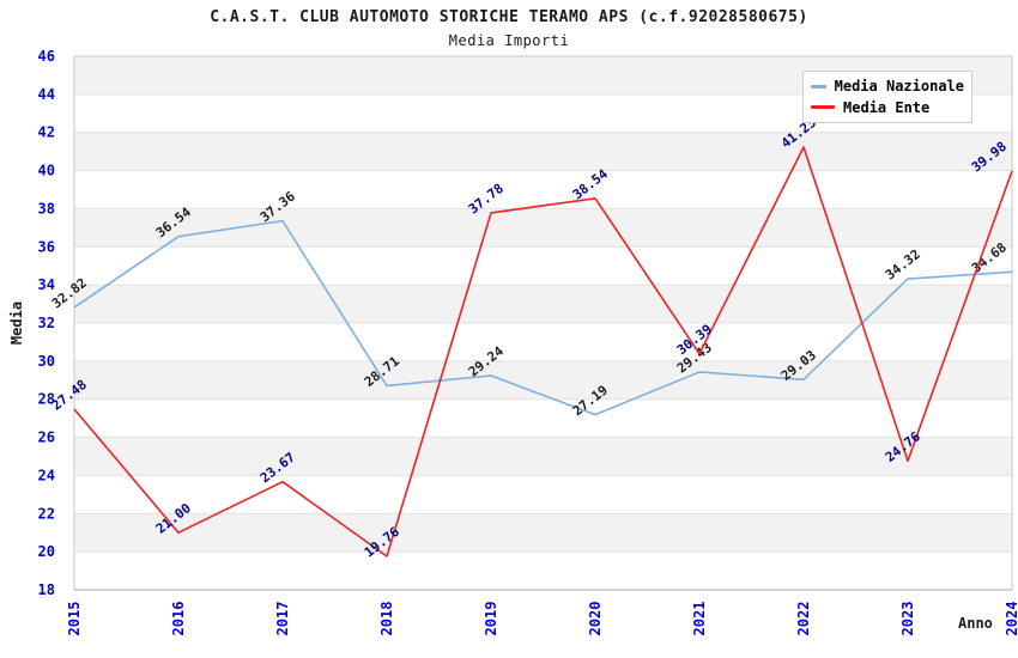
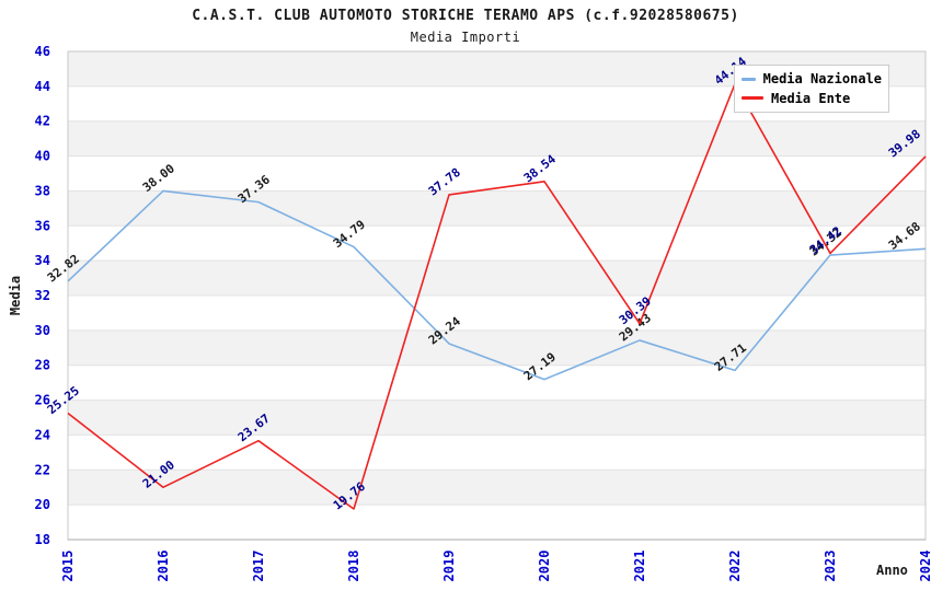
Media Ente/2015: 27.48 -> 25.25
Media Nazionale/2016: 36.54 -> 38.00
Media Nazionale/2018: 28.71 -> 34.79
Media Nazionale/2022: 29.03 -> 27.71
Media Ente/2022: 41.23 -> 44.14
Media Ente/2023: 24.76 -> 34.42
